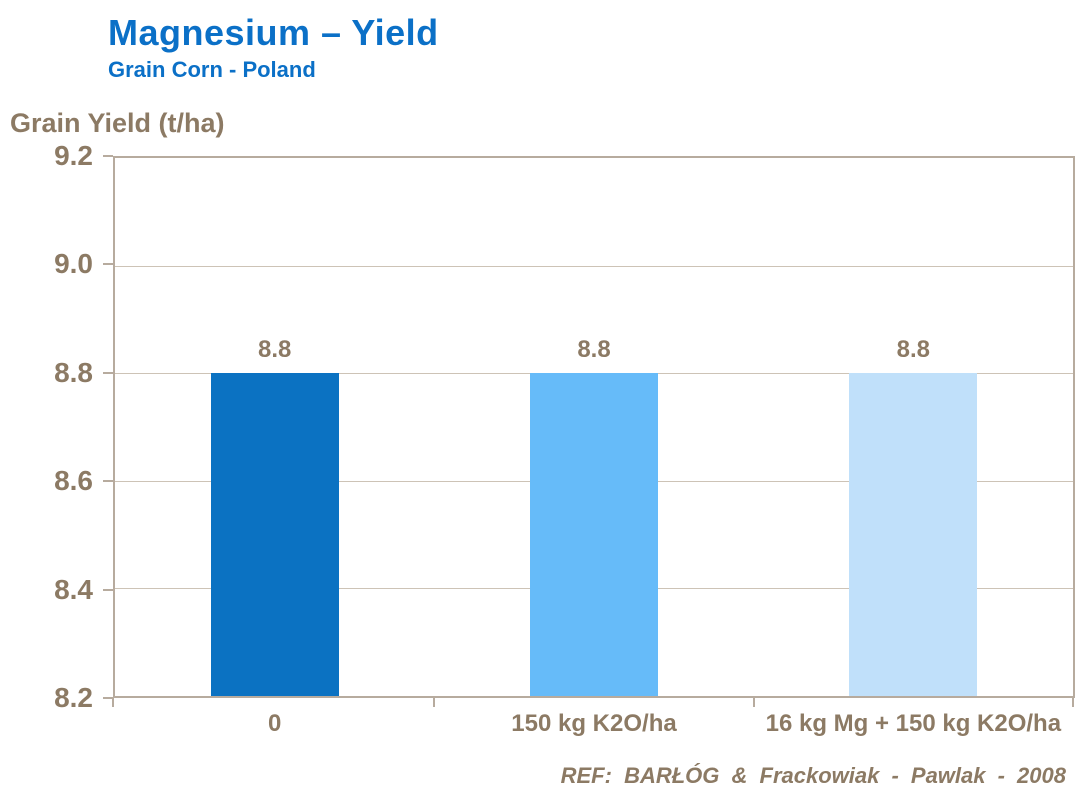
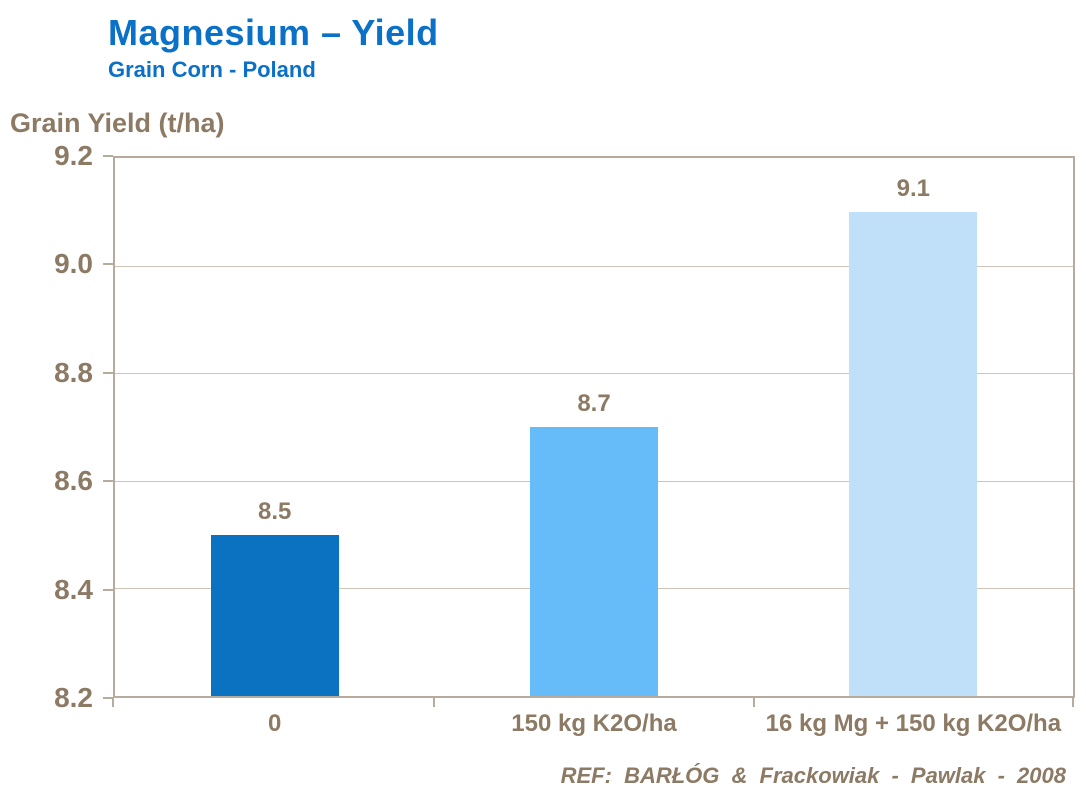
0: 8.8 -> 8.5
150 kg K2O/ha: 8.8 -> 8.7
16 kg Mg + 150 kg K2O/ha: 8.8 -> 9.1
